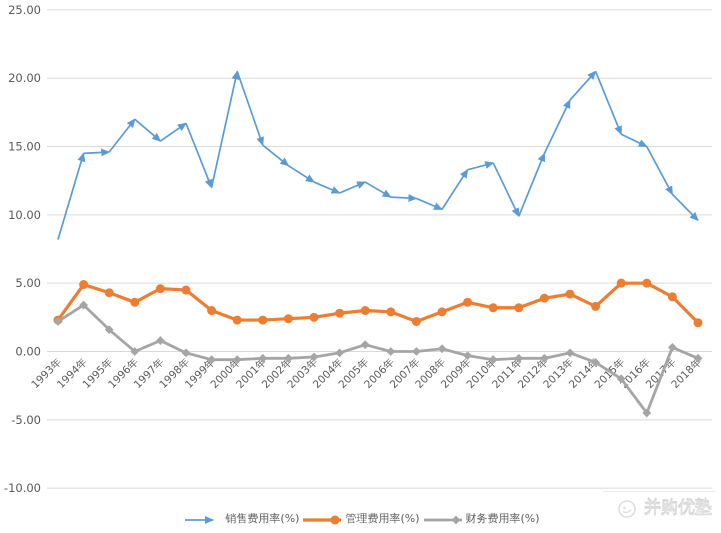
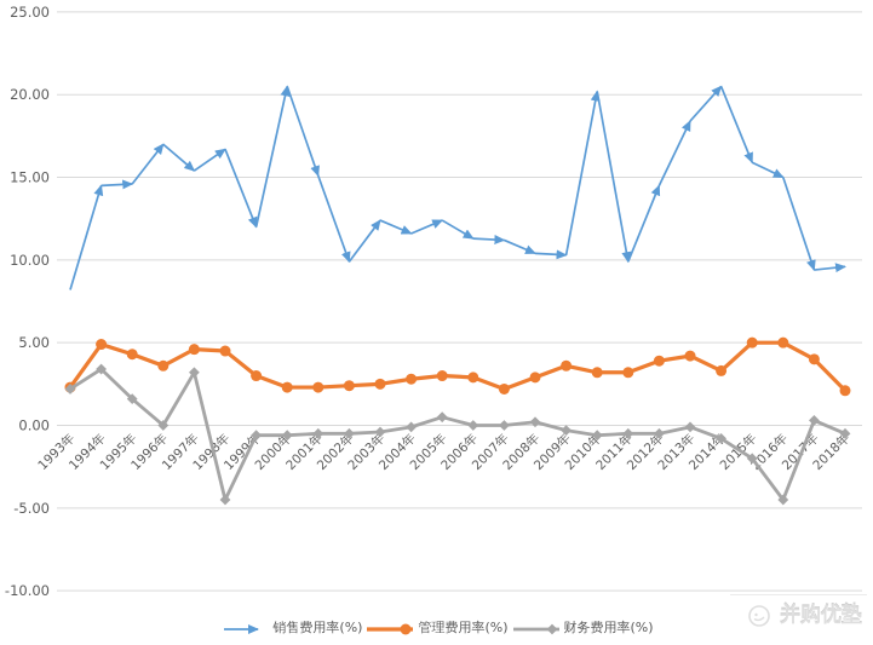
财务费用率(%)/1997年: 0.8 -> 3.2
财务费用率(%)/1998年: -0.1 -> -4.5
销售费用率(%)/2002年: 13.6 -> 9.9
销售费用率(%)/2009年: 13.3 -> 10.3
销售费用率(%)/2010年: 13.8 -> 20.2
销售费用率(%)/2017年: 11.5 -> 9.4
